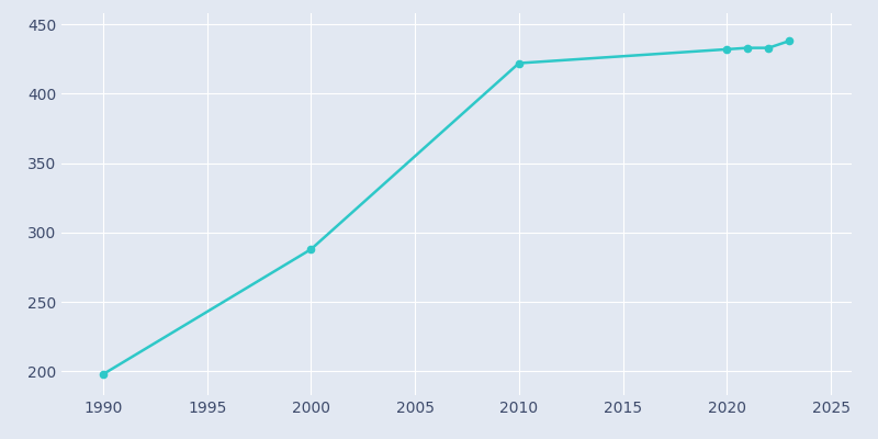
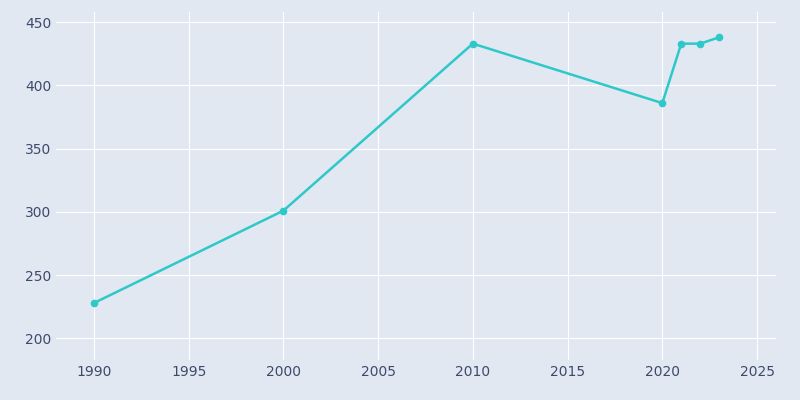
1990: 198 -> 228
2000: 288 -> 301
2010: 422 -> 433
2020: 432 -> 386
